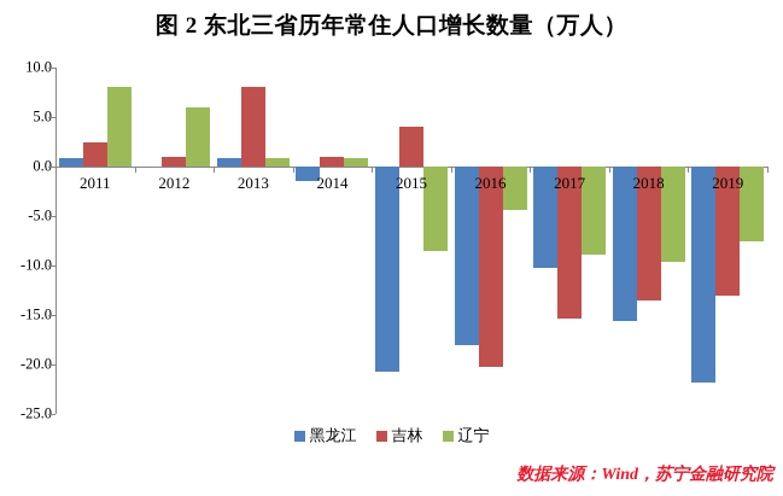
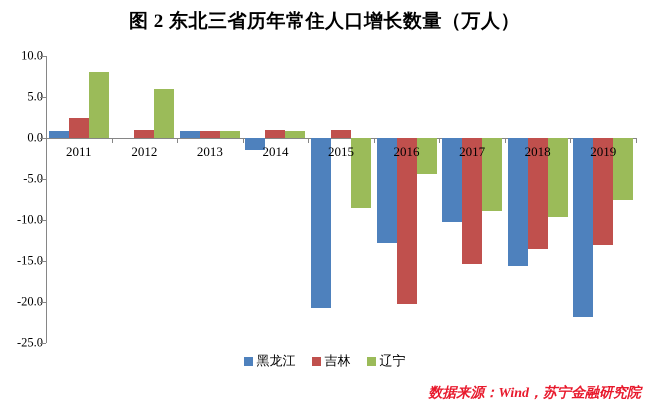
吉林/2013: 8 -> 1
吉林/2015: 4 -> 1
黑龙江/2016: -18 -> -13
